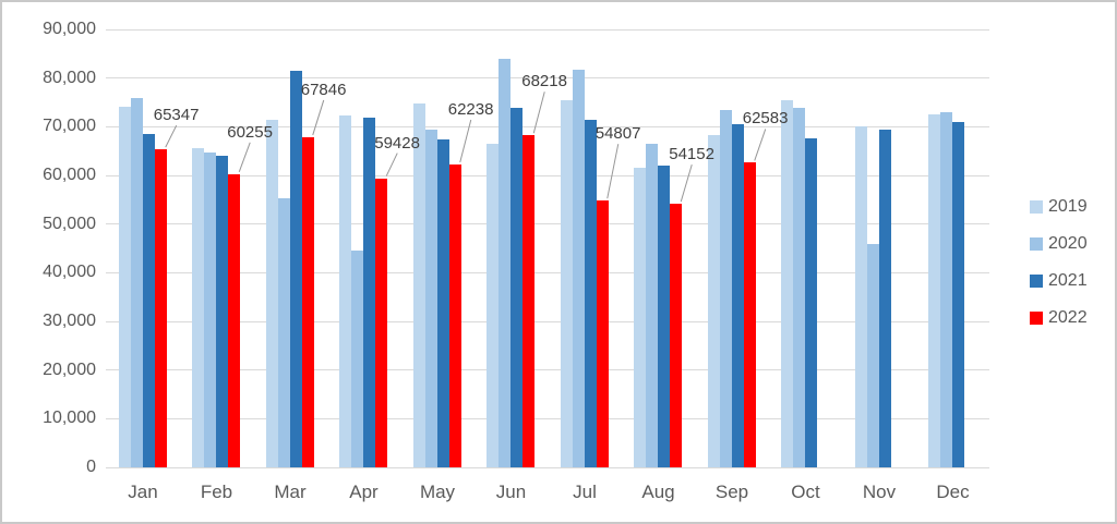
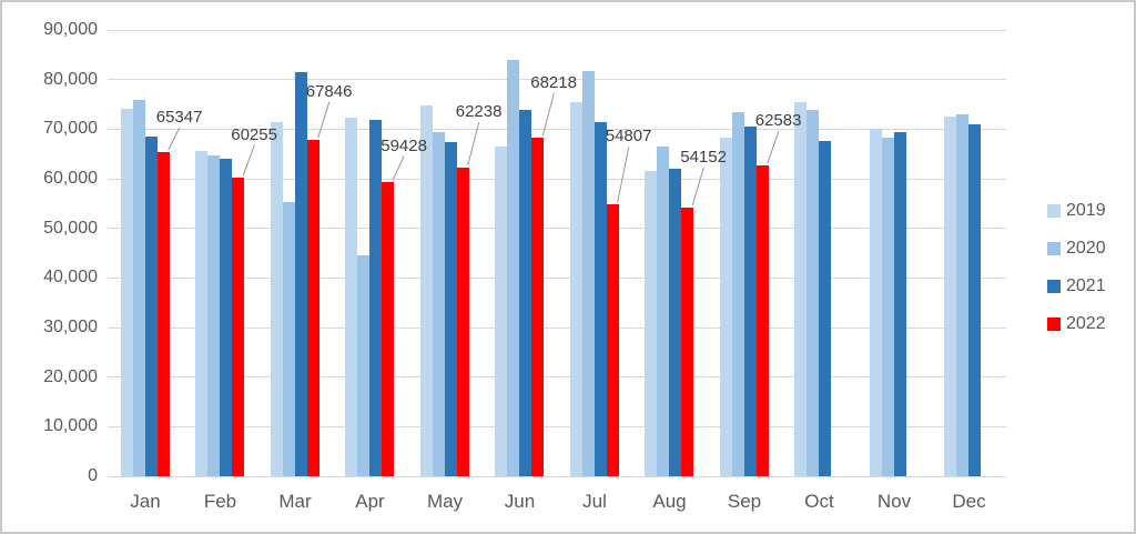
2020/Nov: 46000 -> 68000
